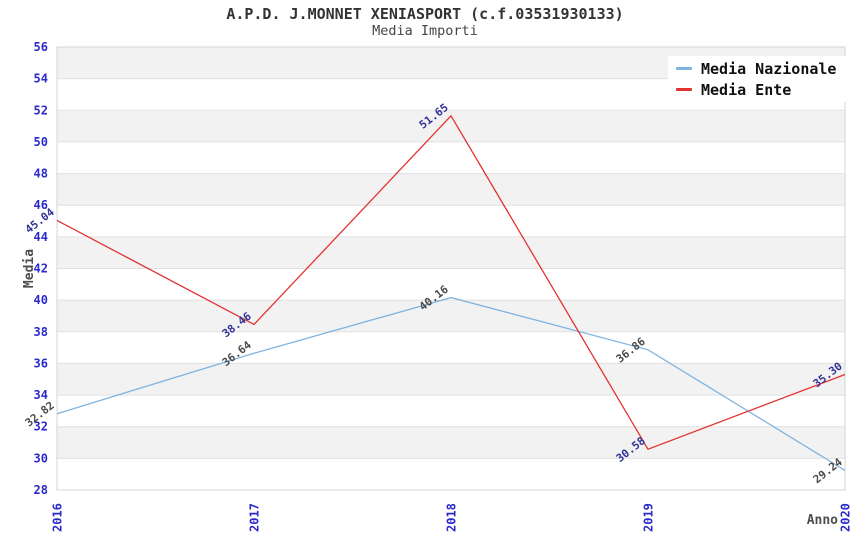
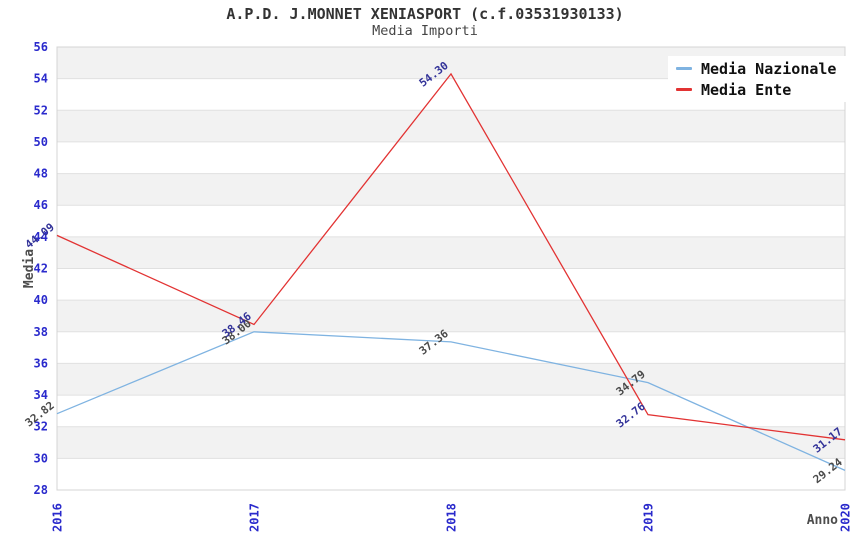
Media Ente/2016: 45.04 -> 44.09
Media Nazionale/2017: 36.64 -> 38.00
Media Nazionale/2018: 40.16 -> 37.36
Media Ente/2018: 51.65 -> 54.30
Media Nazionale/2019: 36.86 -> 34.79
Media Ente/2019: 30.58 -> 32.76
Media Ente/2020: 35.30 -> 31.17
